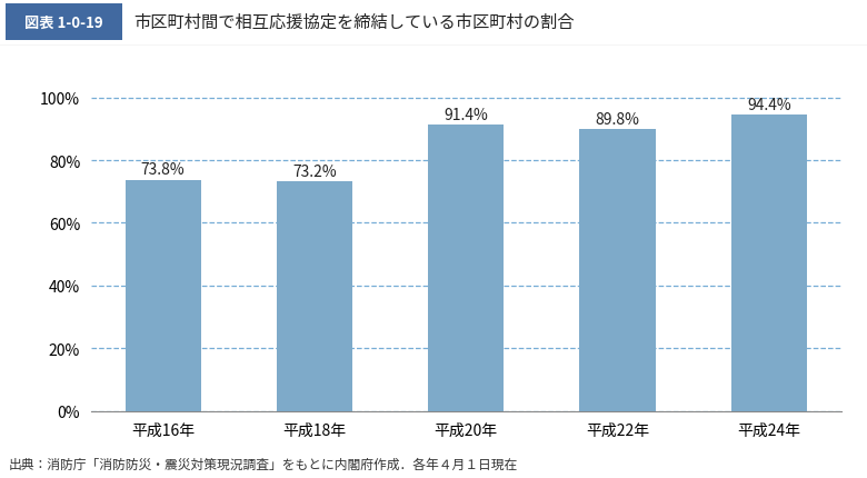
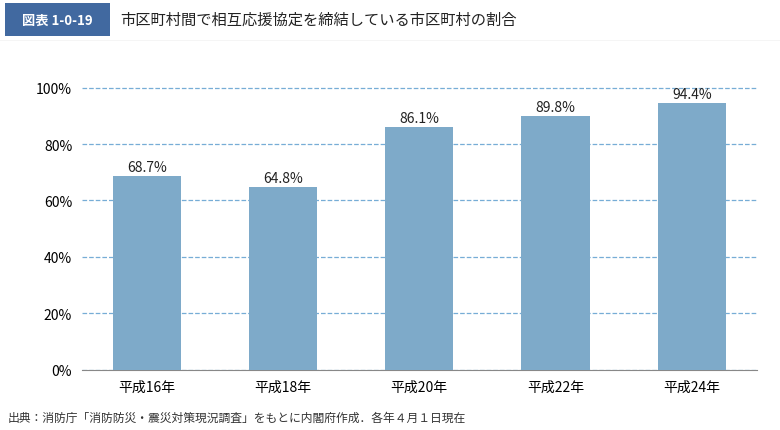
平成16年: 73.8% -> 68.7%
平成18年: 73.2% -> 64.8%
平成20年: 91.4% -> 86.1%
